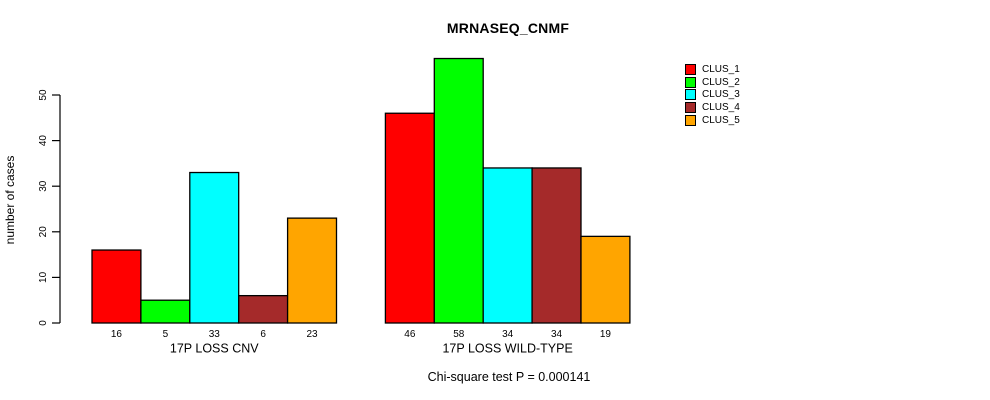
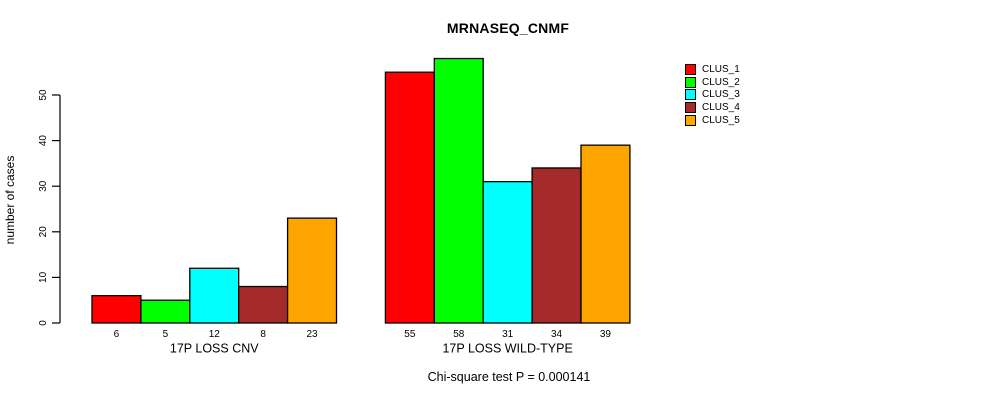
CLUS_1/17P LOSS CNV: 16 -> 6
CLUS_3/17P LOSS CNV: 33 -> 12
CLUS_4/17P LOSS CNV: 6 -> 8
CLUS_1/17P LOSS WILD-TYPE: 46 -> 55
CLUS_3/17P LOSS WILD-TYPE: 34 -> 31
CLUS_5/17P LOSS WILD-TYPE: 19 -> 39
